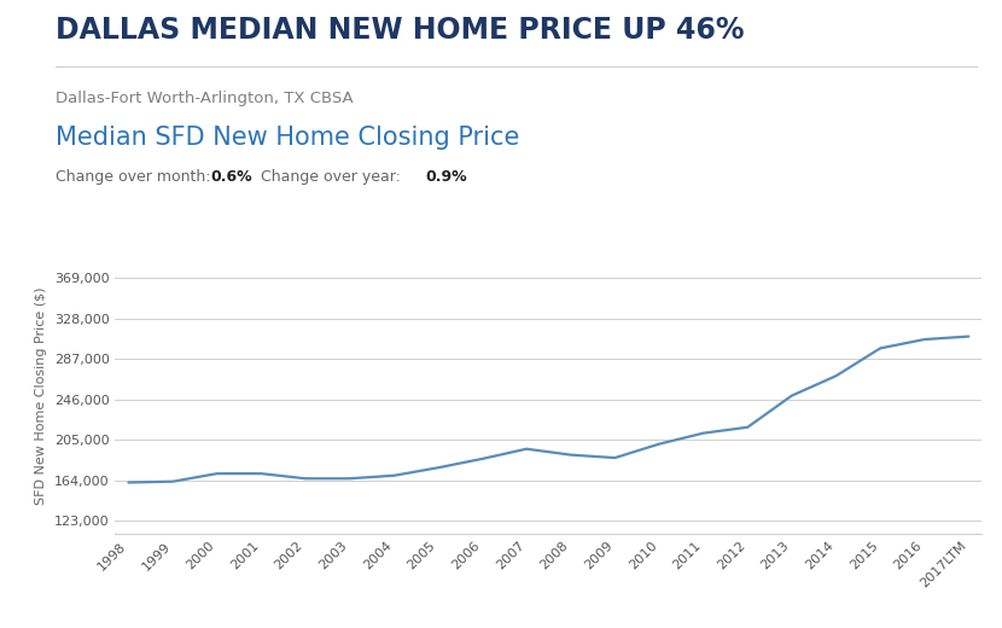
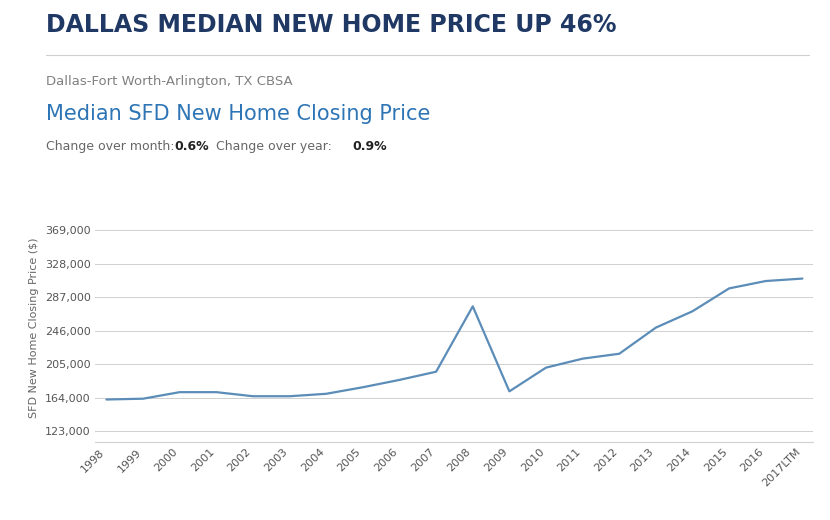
2008: 190,000 -> 276,000
2009: 187,000 -> 172,000
